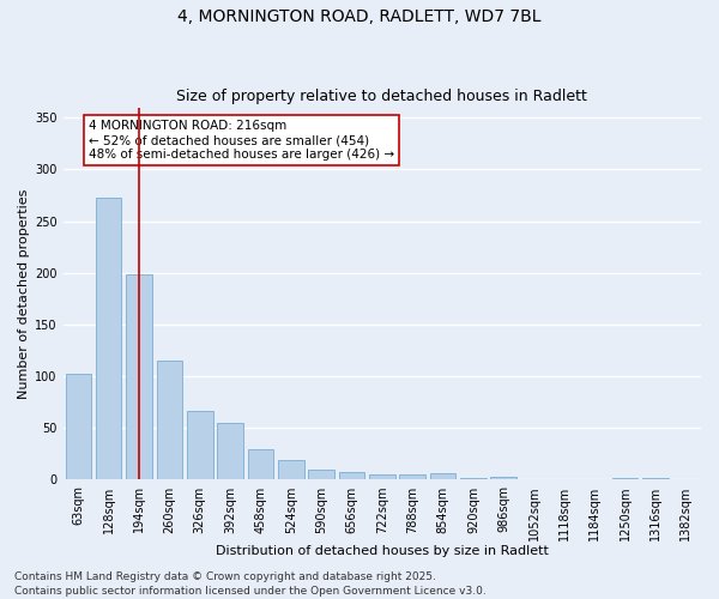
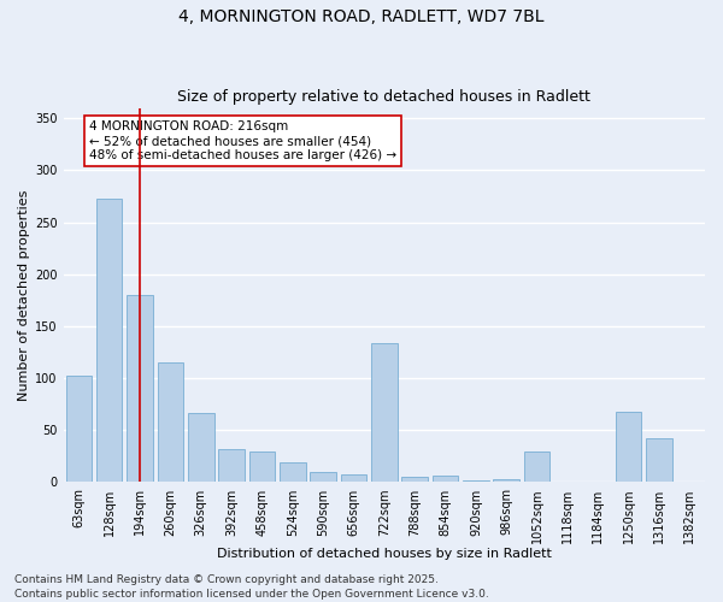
194sqm: 198 -> 180
392sqm: 55 -> 32
722sqm: 5 -> 134
1052sqm: 1 -> 30
1250sqm: 2 -> 68
1316sqm: 2 -> 42
